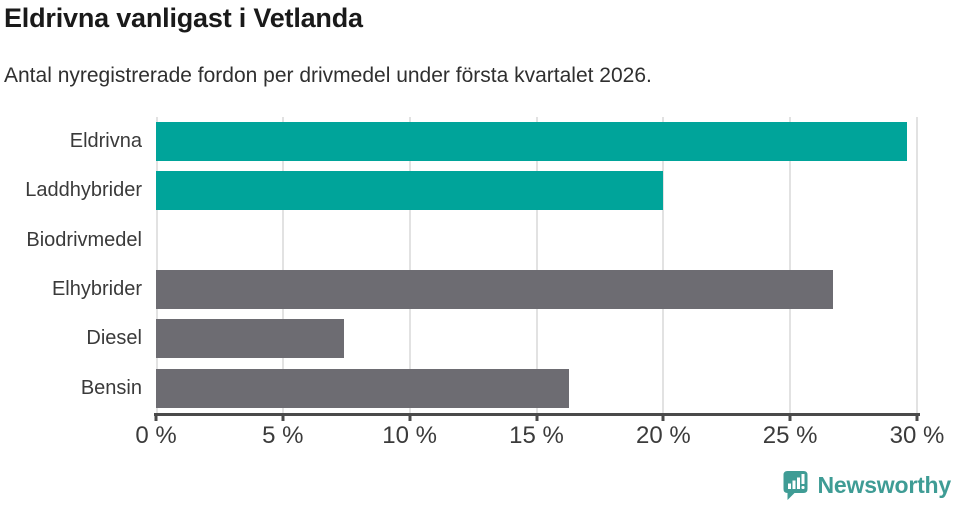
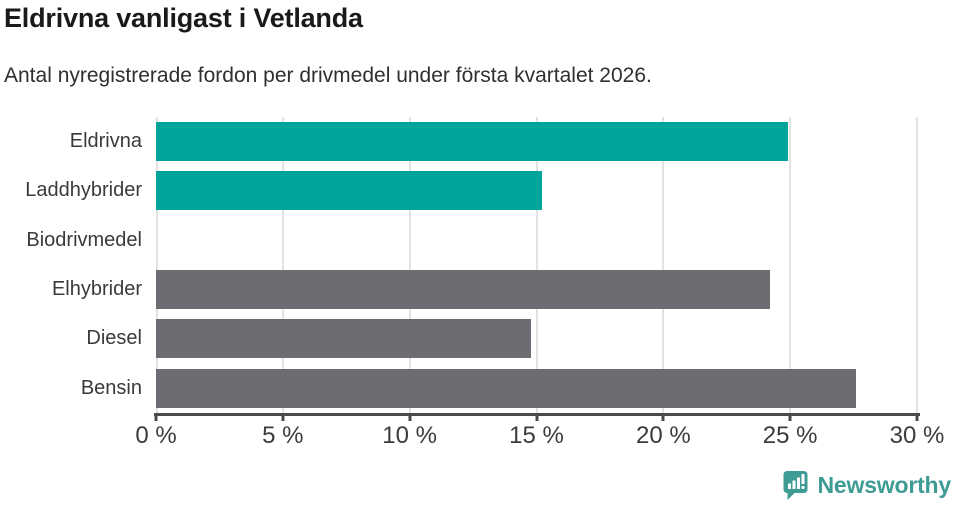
Eldrivna: 29.6% -> 24.9%
Laddhybrider: 20.0% -> 15.2%
Elhybrider: 26.7% -> 24.2%
Diesel: 7.4% -> 14.8%
Bensin: 16.3% -> 27.6%
